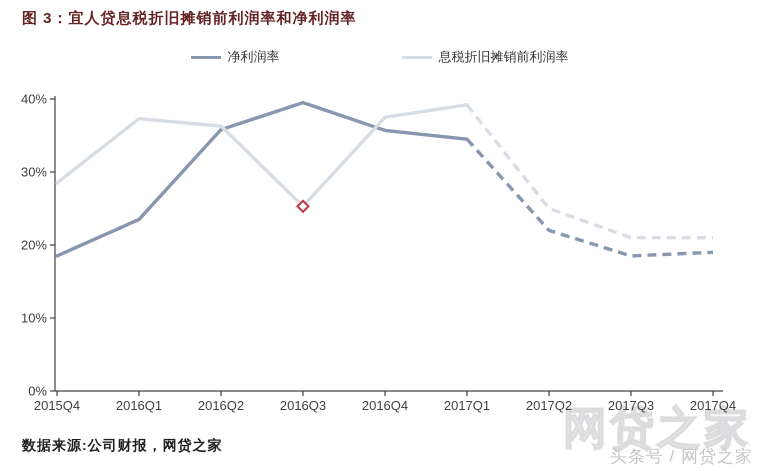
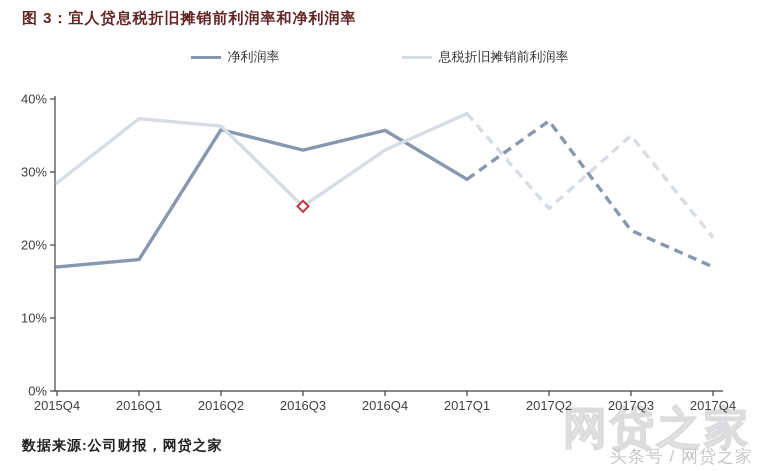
净利润率/2015Q4: 18% -> 17%
净利润率/2016Q1: 24% -> 18%
净利润率/2016Q3: 40% -> 33%
息税折旧摊销前利润率/2016Q4: 38% -> 33%
净利润率/2017Q1: 34% -> 29%
息税折旧摊销前利润率/2017Q1: 39% -> 38%
净利润率/2017Q2: 22% -> 37%
净利润率/2017Q3: 18% -> 22%
息税折旧摊销前利润率/2017Q3: 21% -> 35%
净利润率/2017Q4: 19% -> 17%
